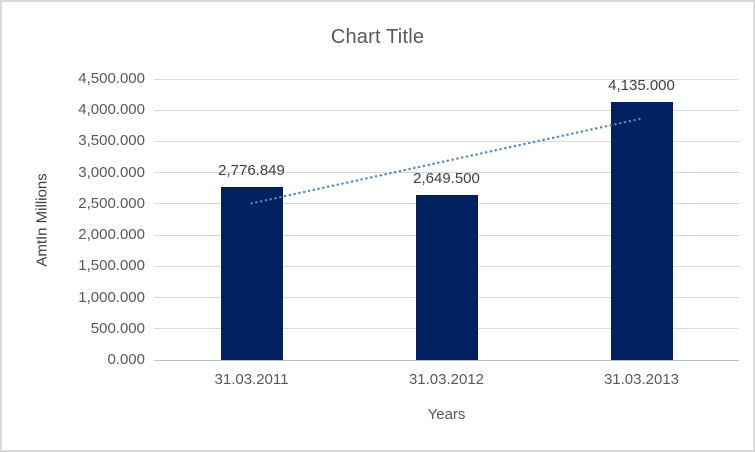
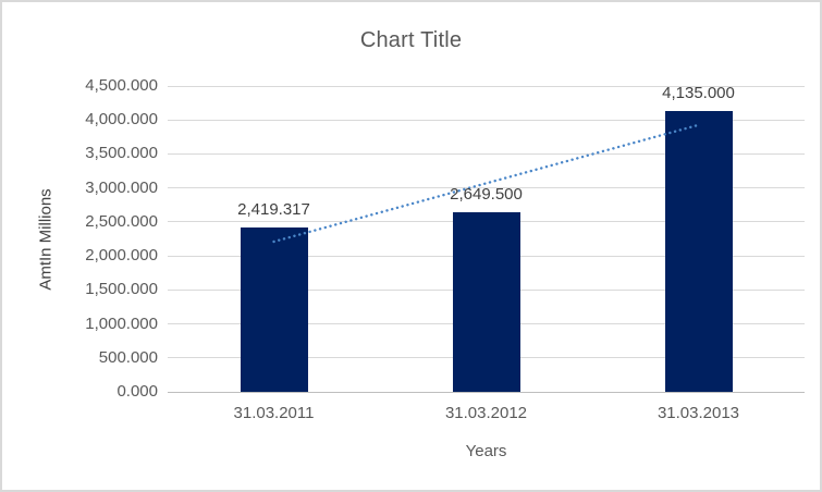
31.03.2011: 2,776.849 -> 2,419.317
